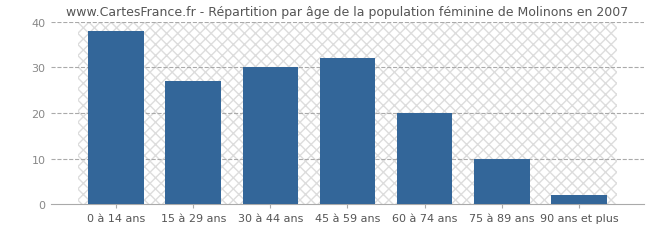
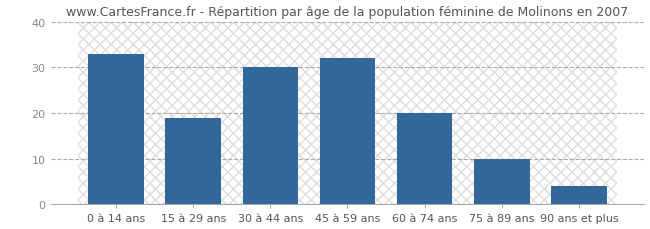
0 à 14 ans: 38 -> 33
15 à 29 ans: 27 -> 19
90 ans et plus: 2 -> 4
